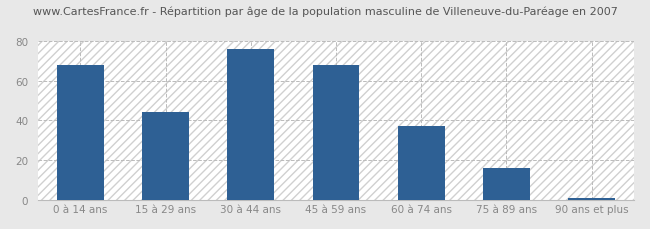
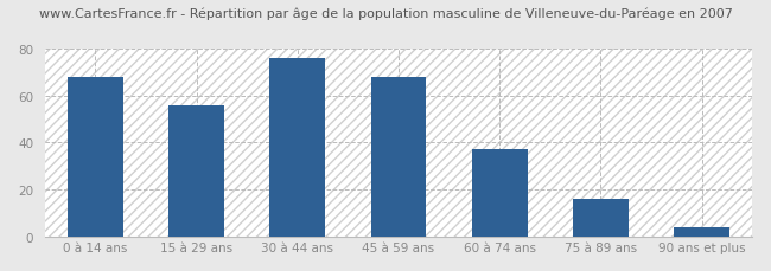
15 à 29 ans: 44 -> 56
90 ans et plus: 1 -> 4
